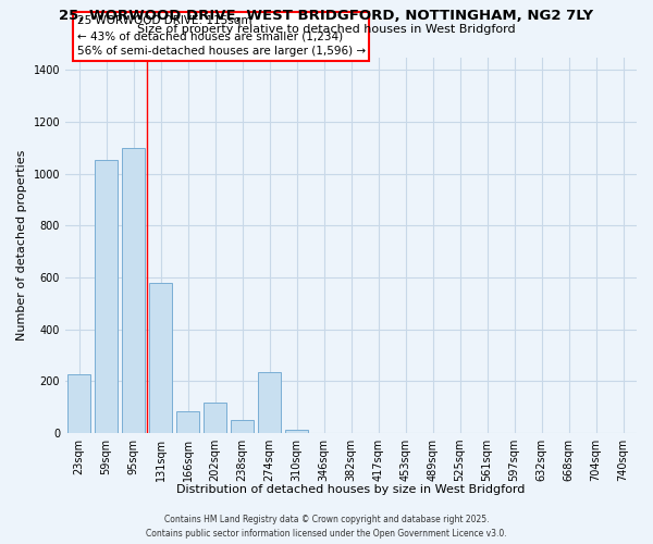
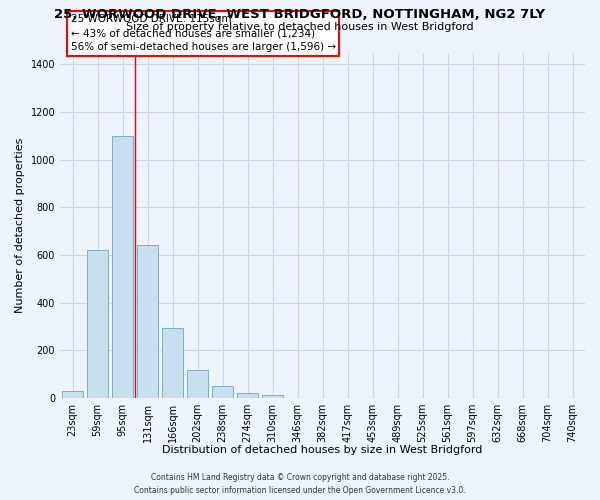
23sqm: 225 -> 30
59sqm: 1055 -> 620
131sqm: 580 -> 640
166sqm: 85 -> 295
274sqm: 235 -> 20
